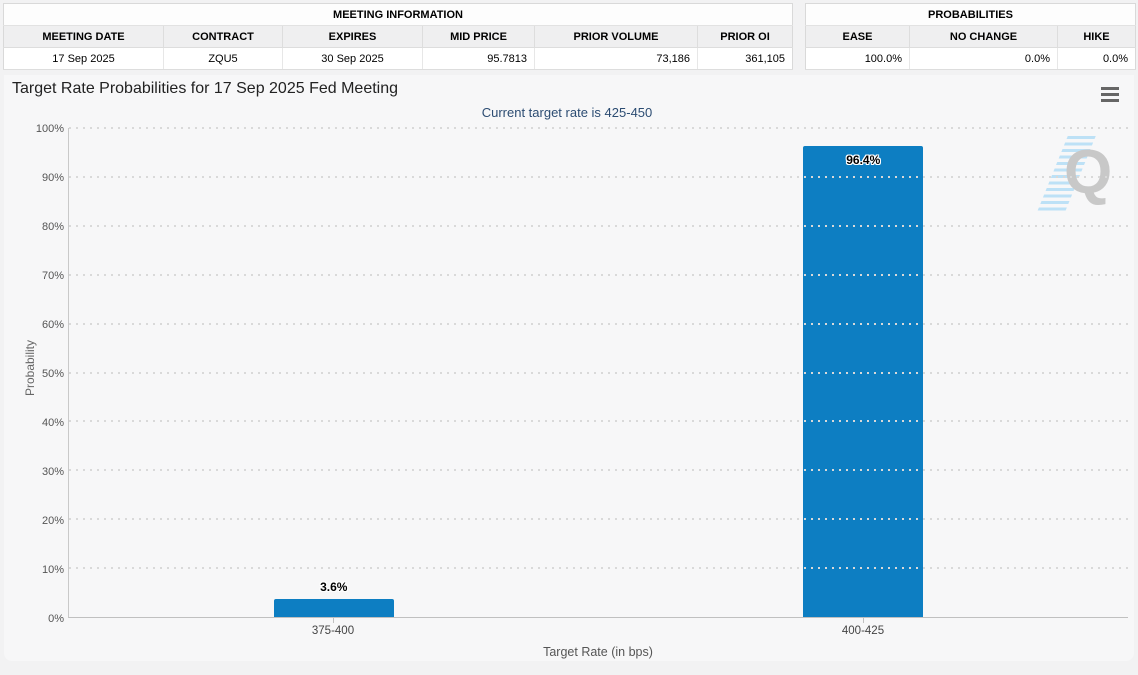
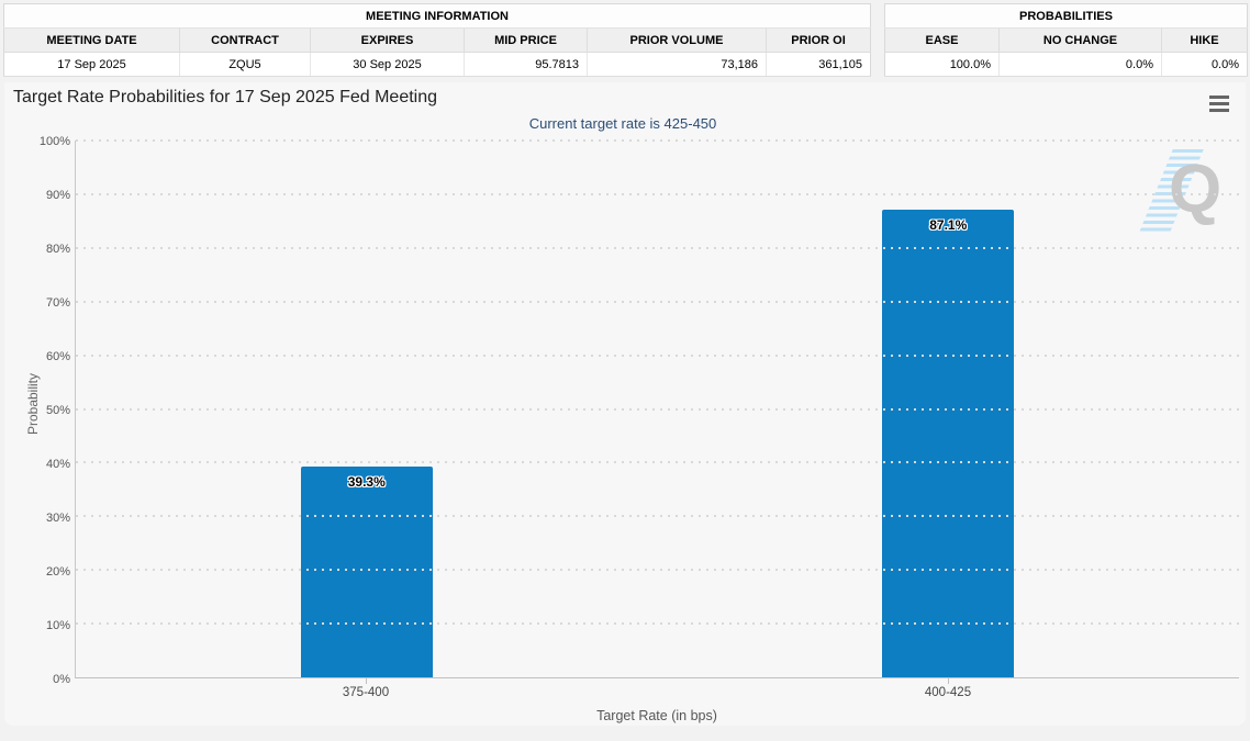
375-400: 3.6% -> 39.3%
400-425: 96.4% -> 87.1%
